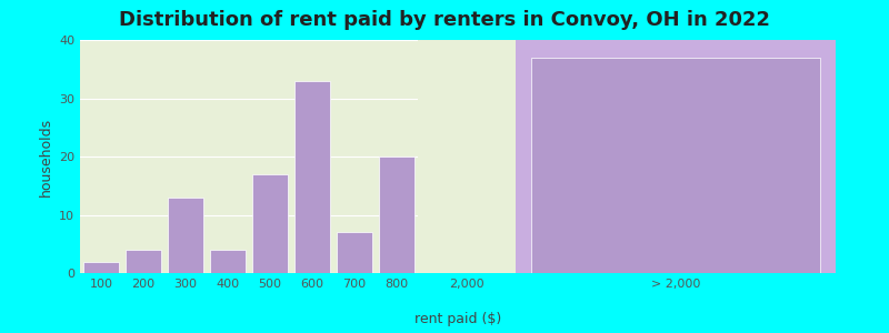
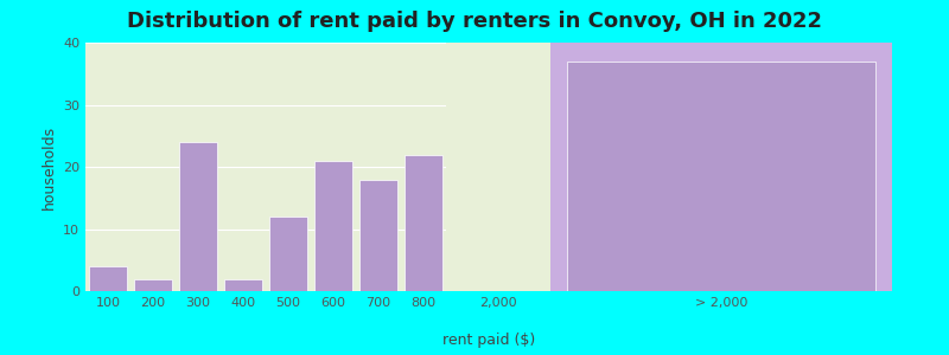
100: 2 -> 4
200: 4 -> 2
300: 13 -> 24
400: 4 -> 2
500: 17 -> 12
600: 33 -> 21
700: 7 -> 18
800: 20 -> 22
